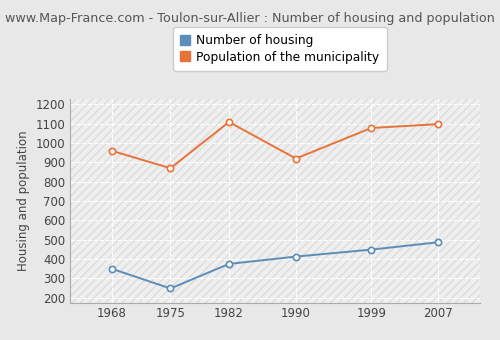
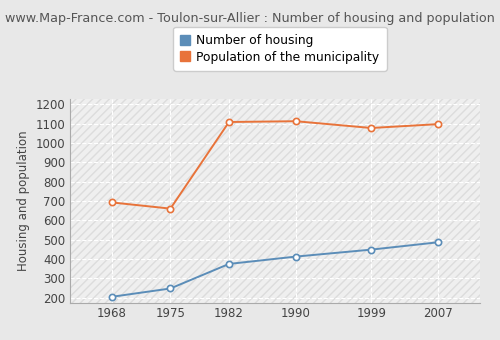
Number of housing/1968: 350 -> 200
Population of the municipality/1968: 960 -> 690
Population of the municipality/1975: 870 -> 660
Population of the municipality/1990: 920 -> 1110
